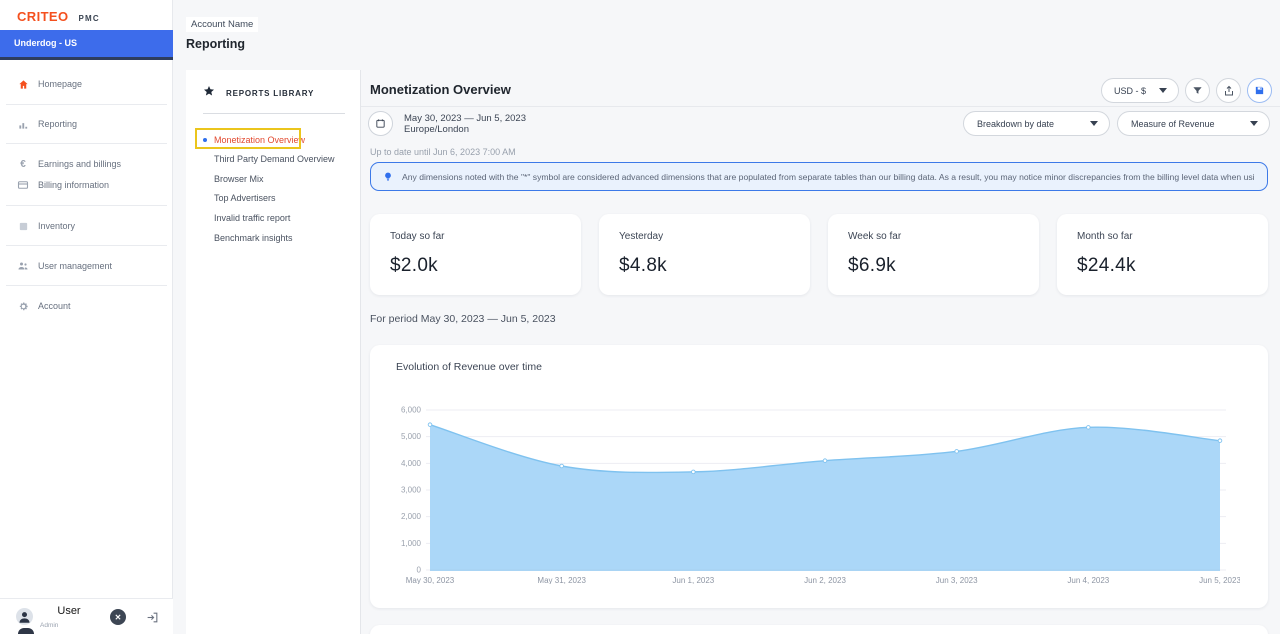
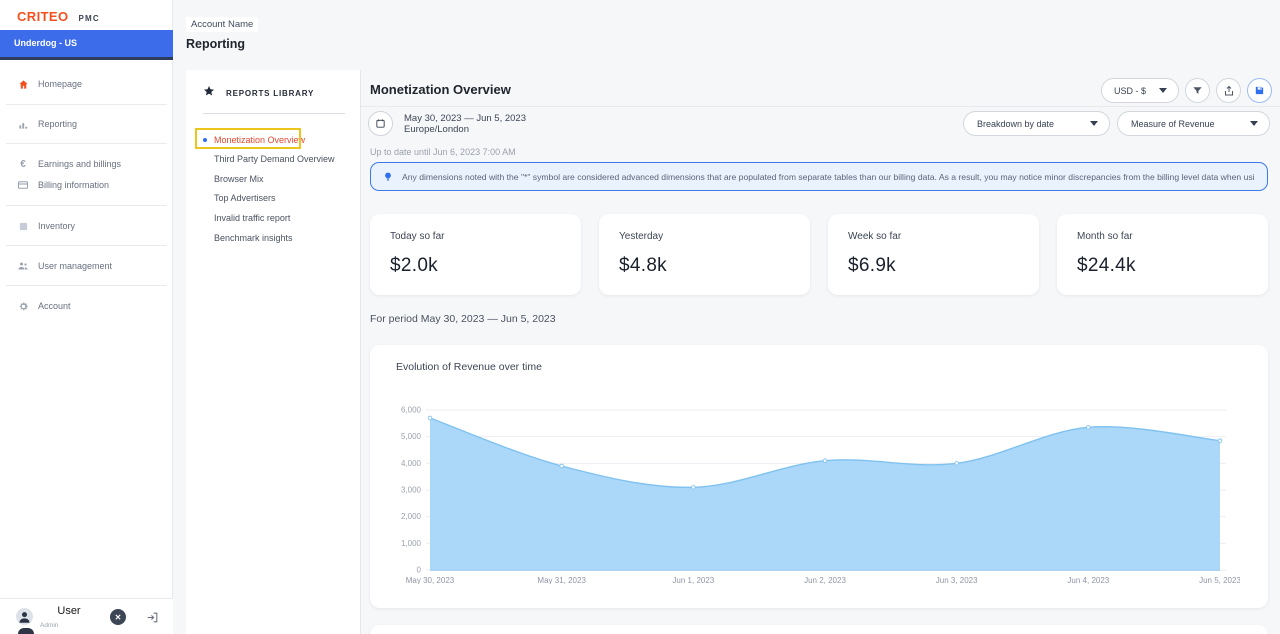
May 30, 2023: 5400 -> 5700
Jun 1, 2023: 3700 -> 3100
Jun 3, 2023: 4400 -> 4000
